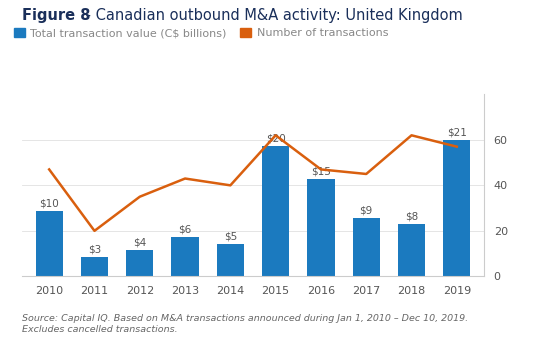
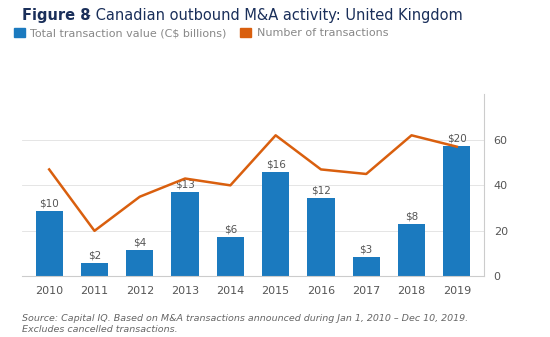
Total transaction value (C$ billions)/2011: $3 -> $2
Total transaction value (C$ billions)/2013: $6 -> $13
Total transaction value (C$ billions)/2014: $5 -> $6
Total transaction value (C$ billions)/2015: $20 -> $16
Total transaction value (C$ billions)/2016: $15 -> $12
Total transaction value (C$ billions)/2017: $9 -> $3
Total transaction value (C$ billions)/2019: $21 -> $20
